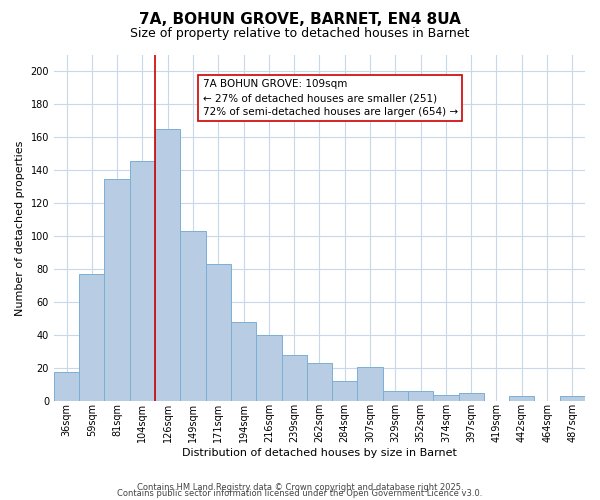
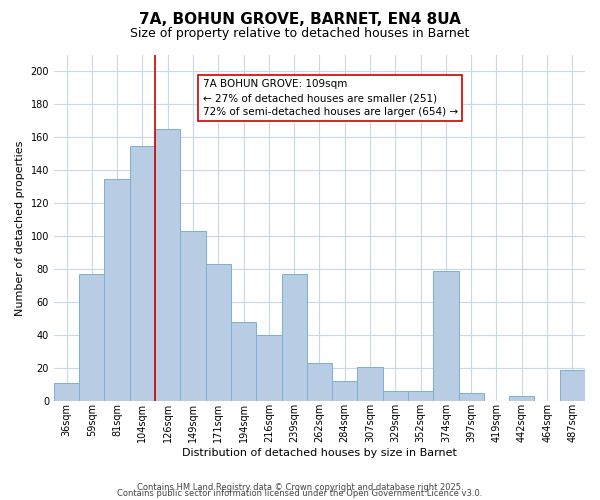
36sqm: 18 -> 11
104sqm: 146 -> 155
239sqm: 28 -> 77
374sqm: 4 -> 79
487sqm: 3 -> 19
